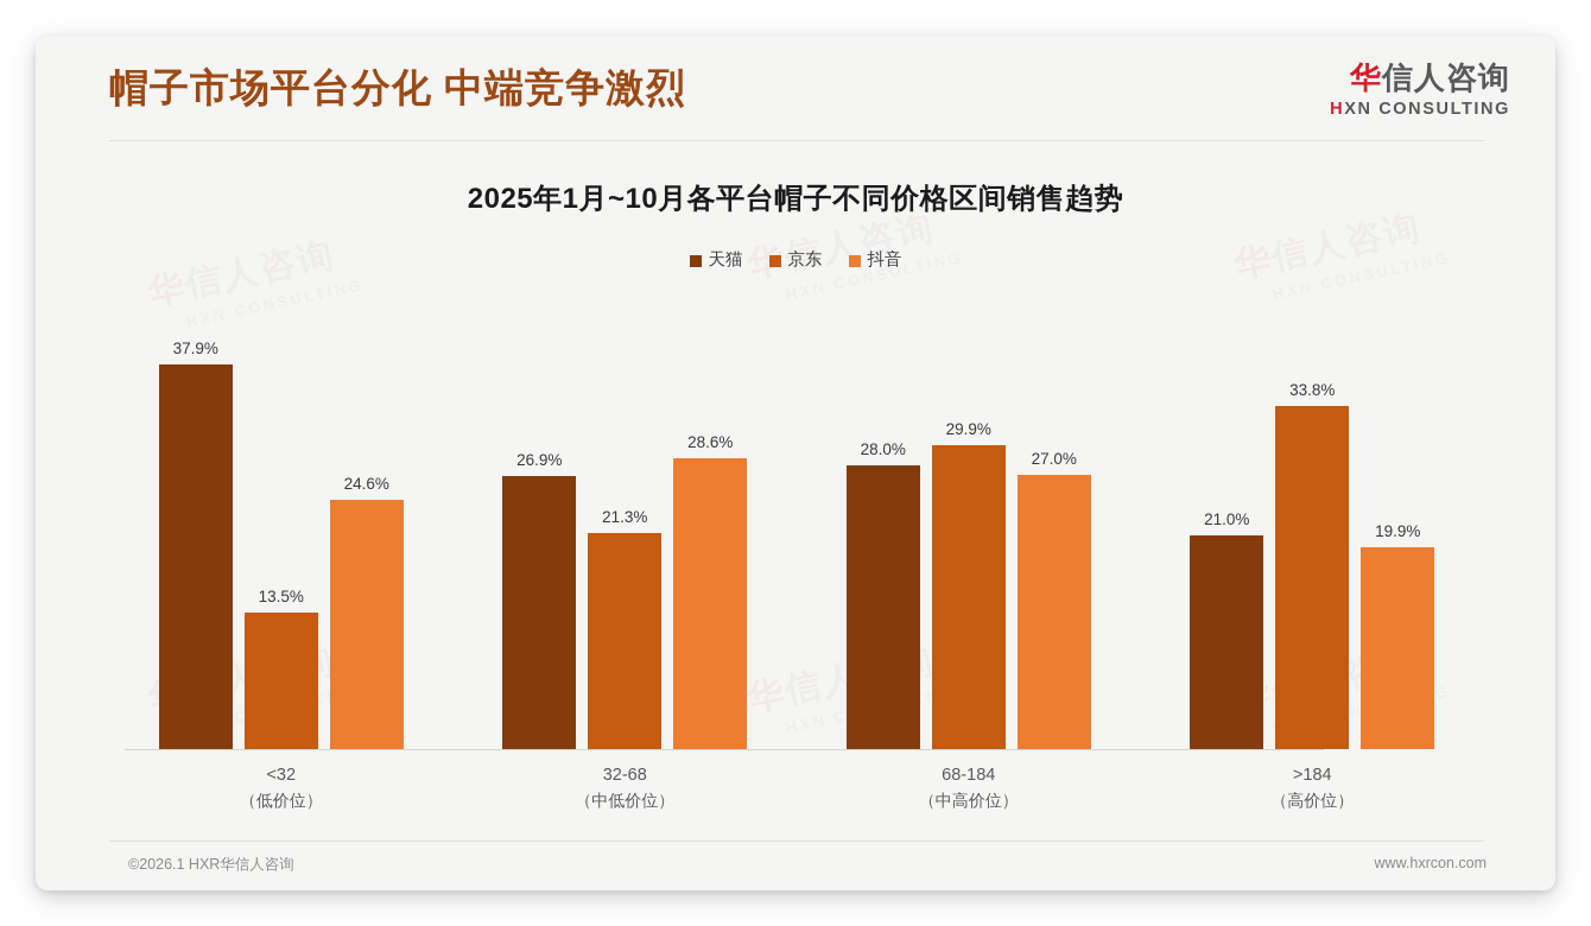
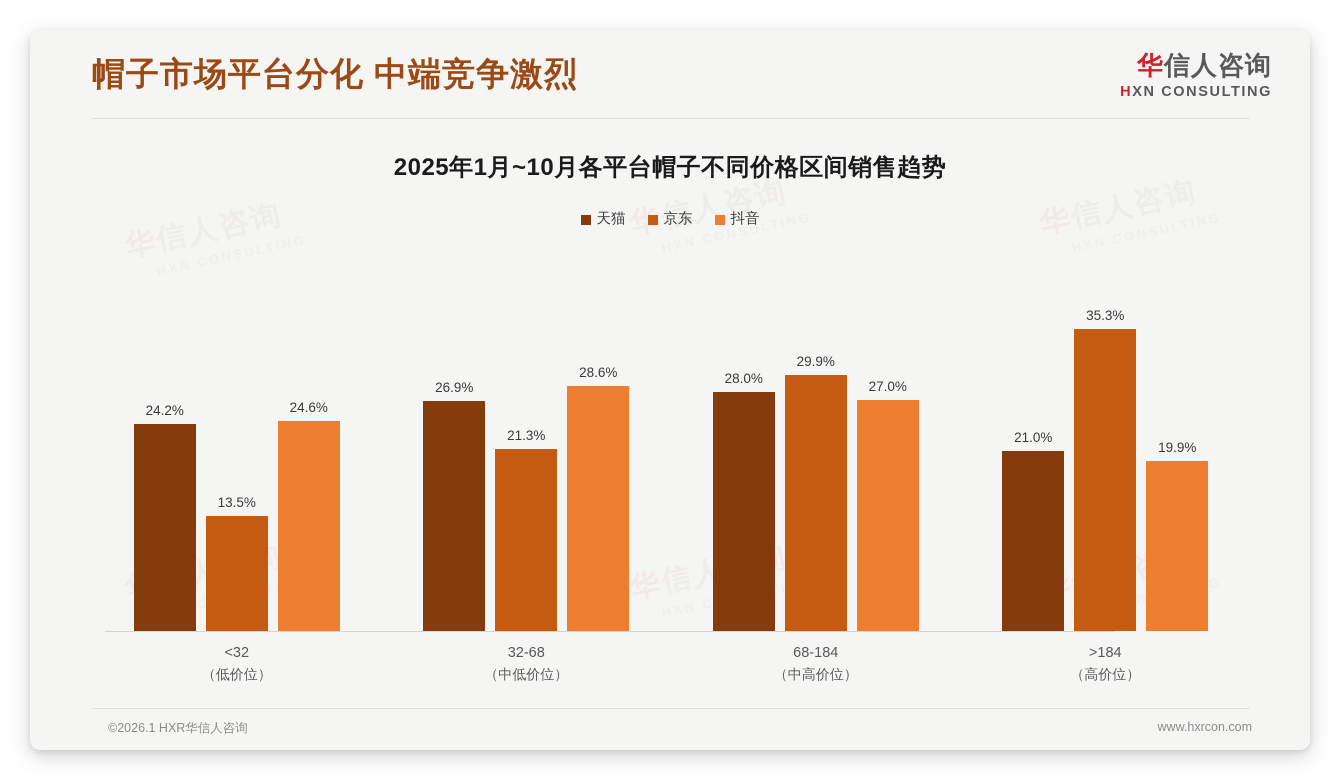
天猫/<32: 37.9% -> 24.2%
京东/>184: 33.8% -> 35.3%
